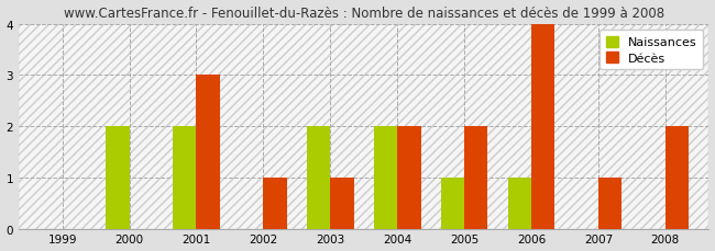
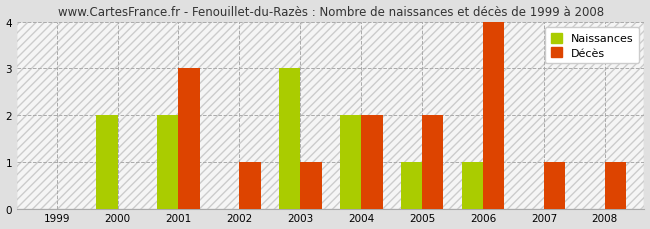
Naissances/2003: 2 -> 3
Décès/2008: 2 -> 1
